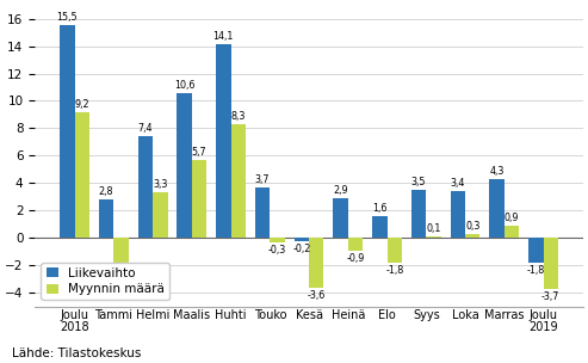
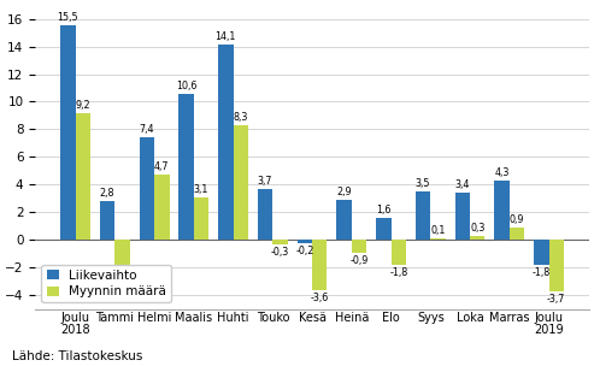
Myynnin määrä/Helmi: 3,3 -> 4,7
Myynnin määrä/Maalis: 5,7 -> 3,1
